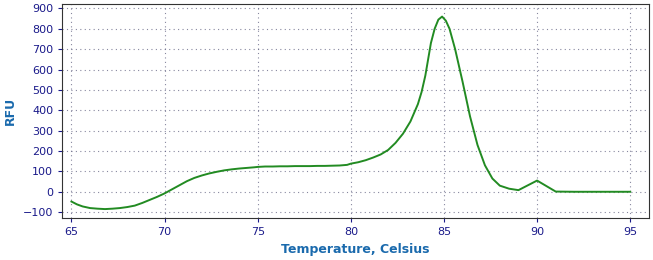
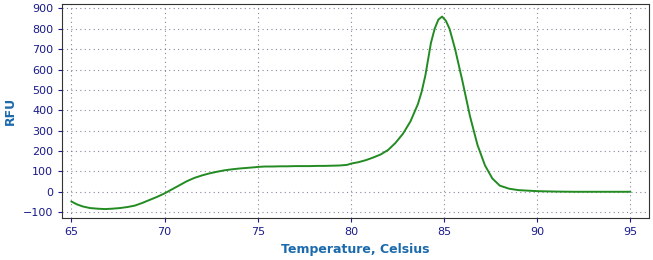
90: 55 -> 3
